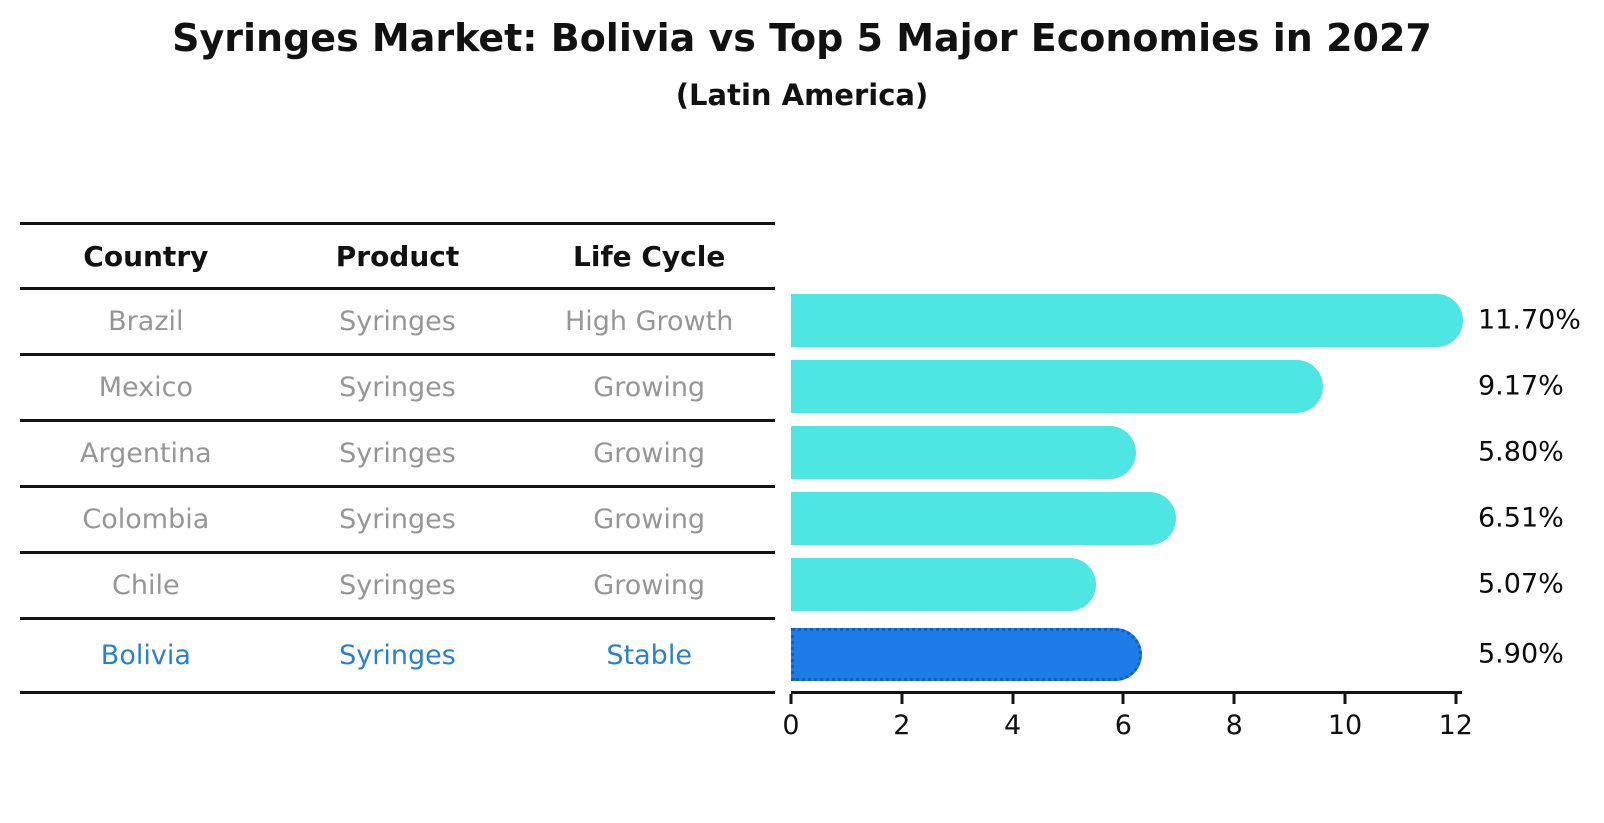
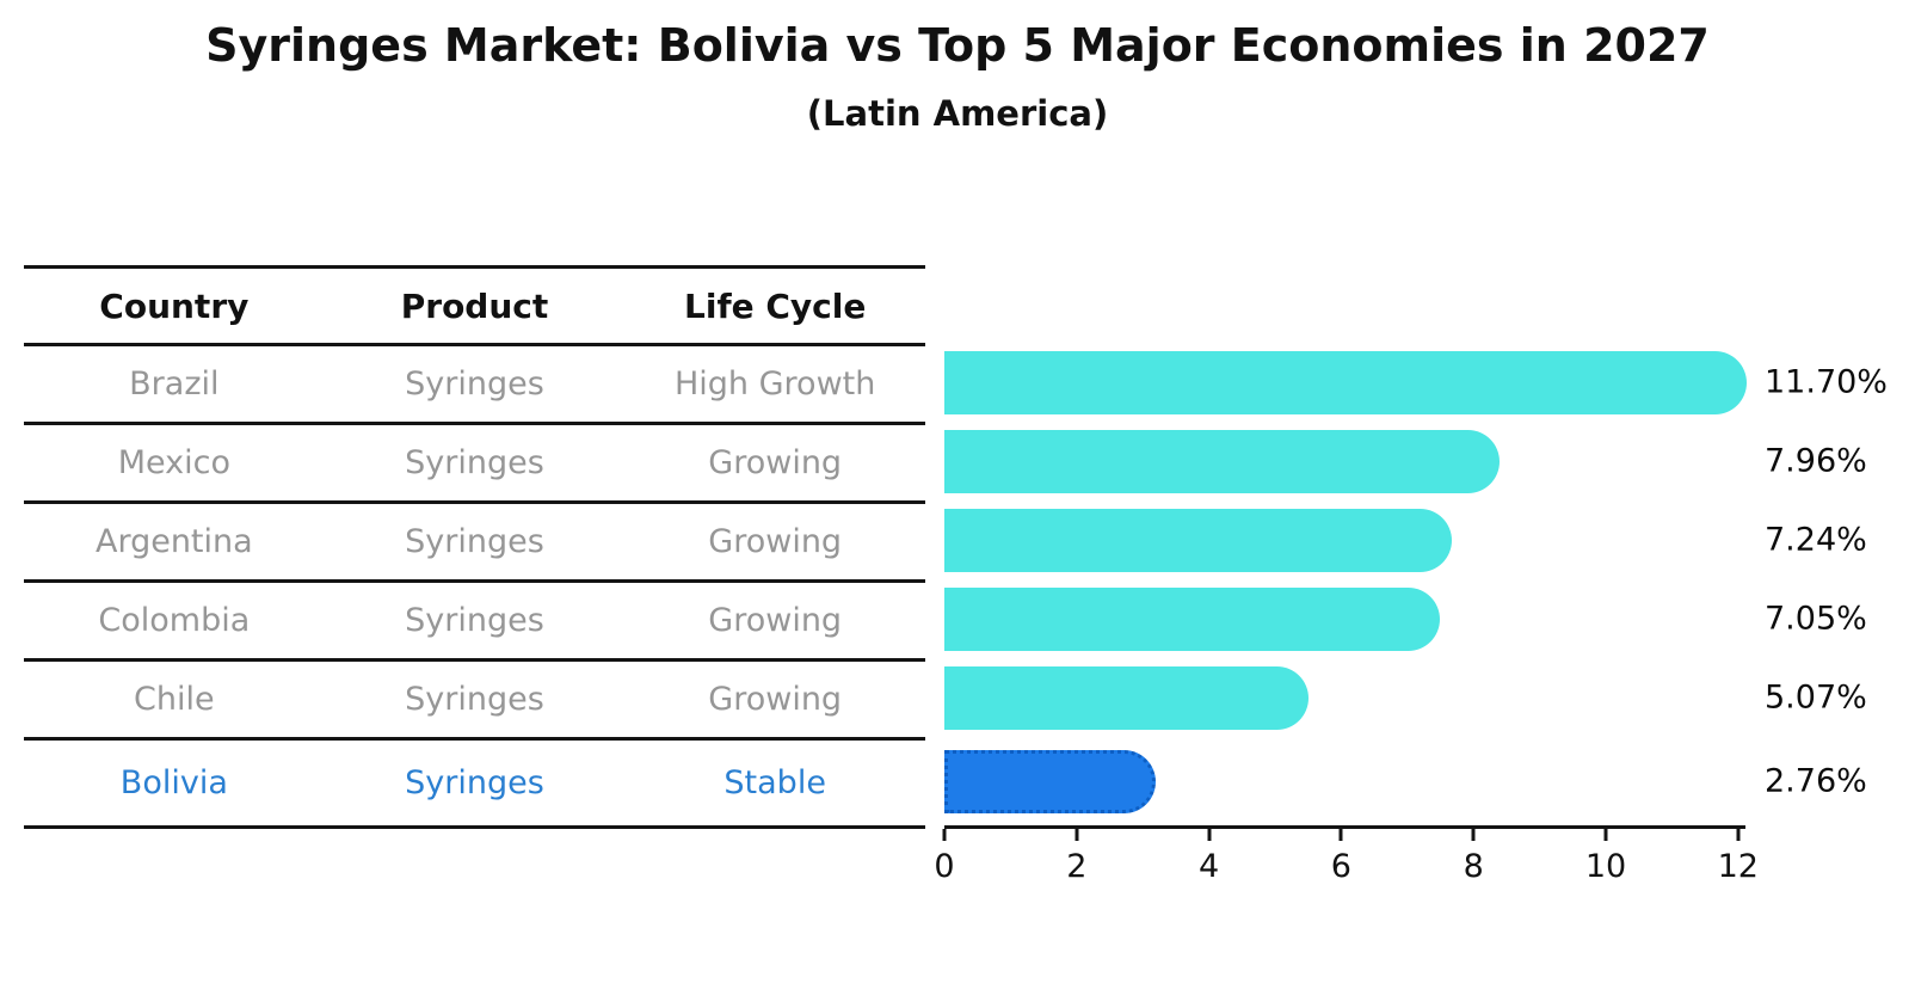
Mexico: 9.17% -> 7.96%
Argentina: 5.80% -> 7.24%
Colombia: 6.51% -> 7.05%
Bolivia: 5.90% -> 2.76%
